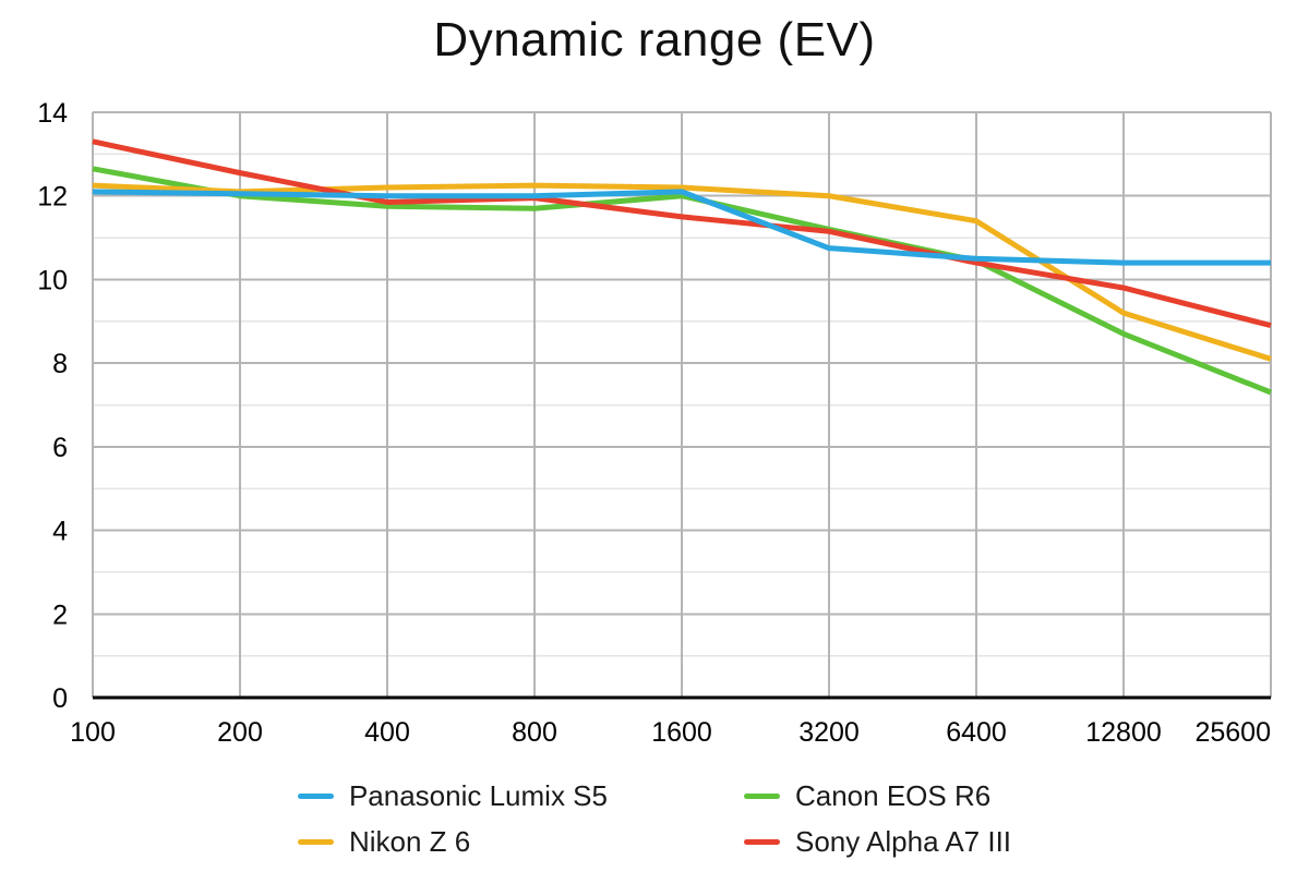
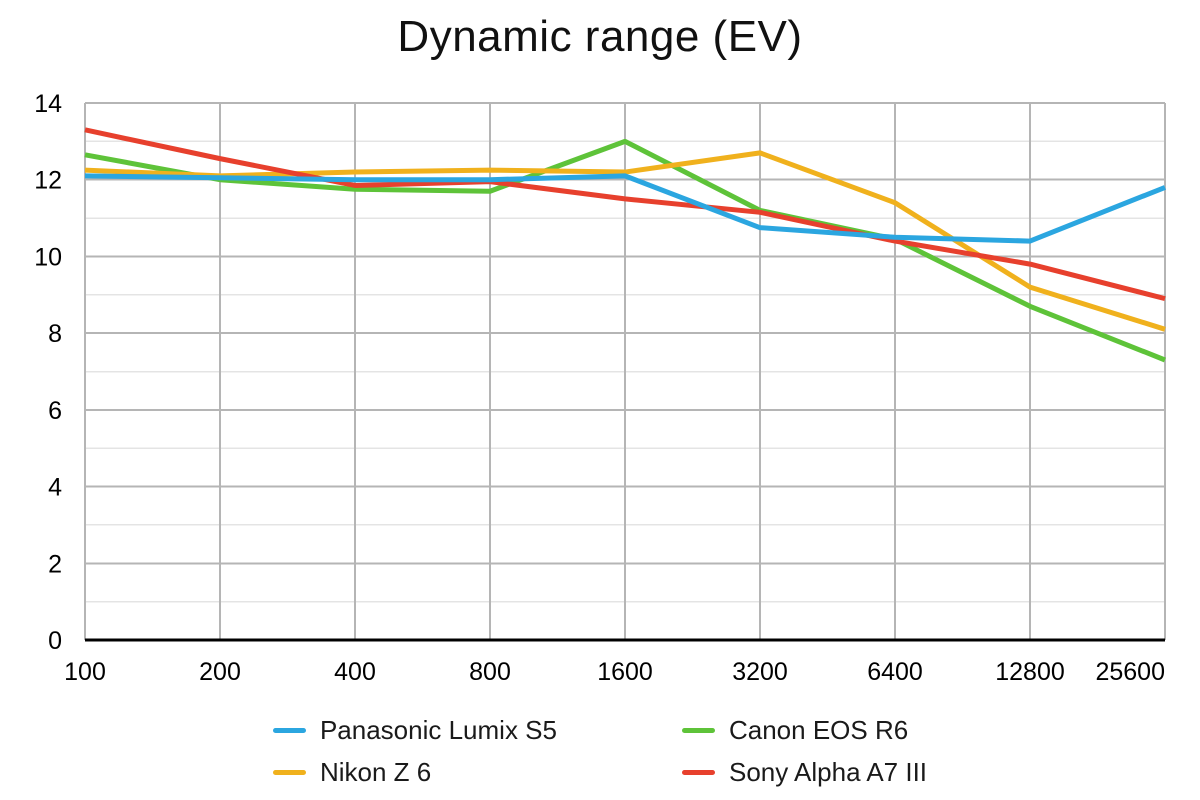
Canon EOS R6/1600: 12.0 -> 13.0
Nikon Z 6/3200: 12.0 -> 12.7
Panasonic Lumix S5/25600: 10.4 -> 11.8
